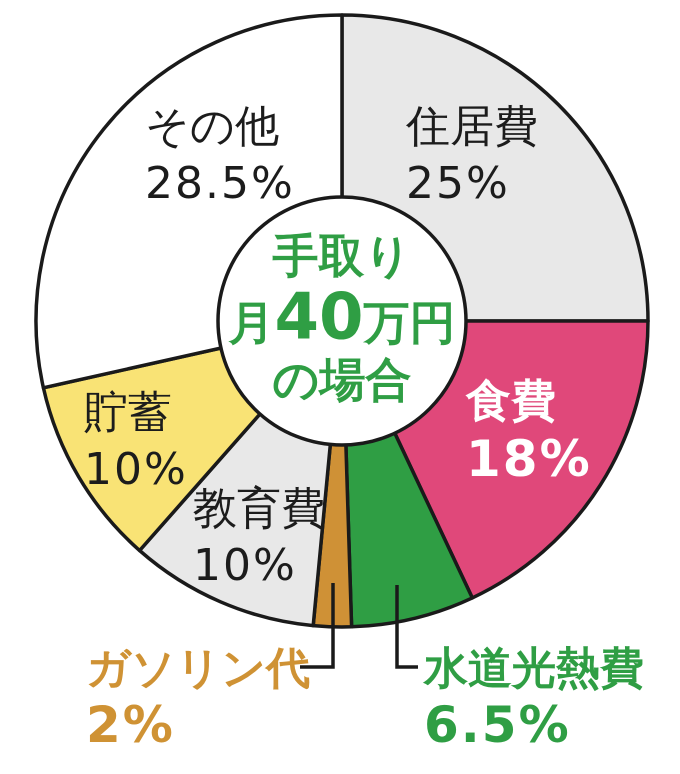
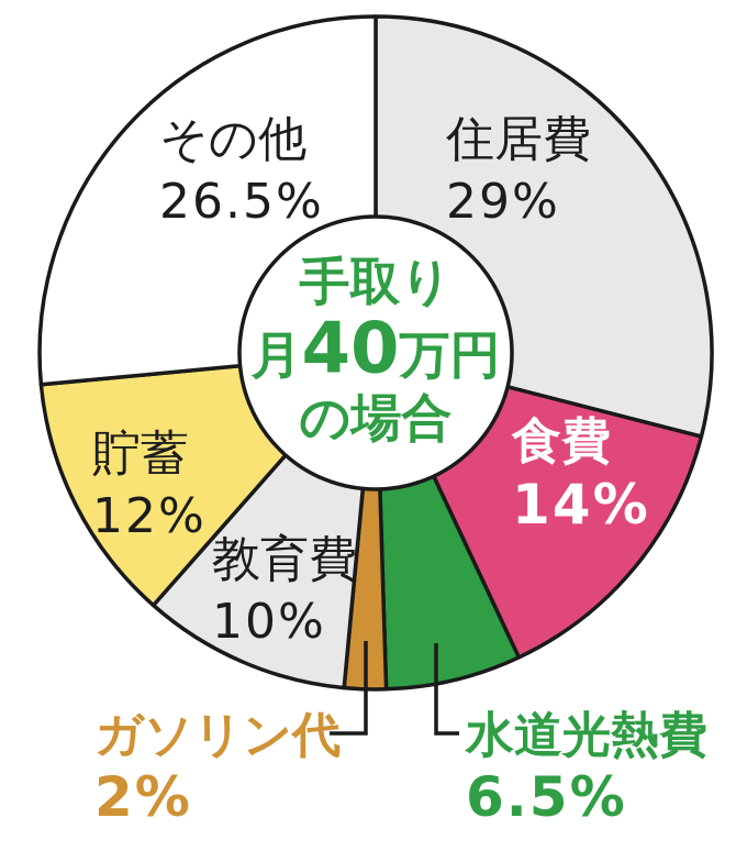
住居費: 25% -> 29%
食費: 18% -> 14%
貯蓄: 10% -> 12%
その他: 28.5% -> 26.5%
